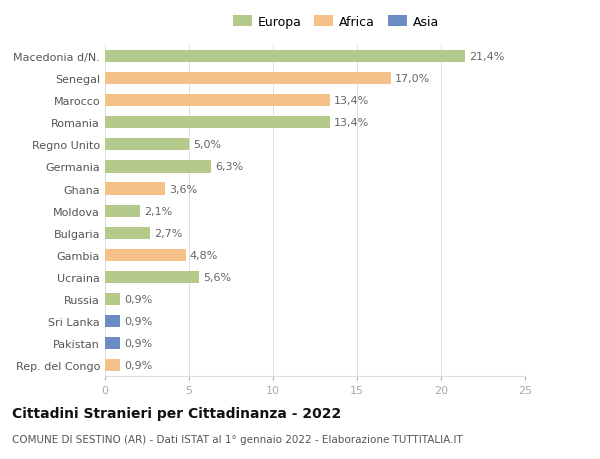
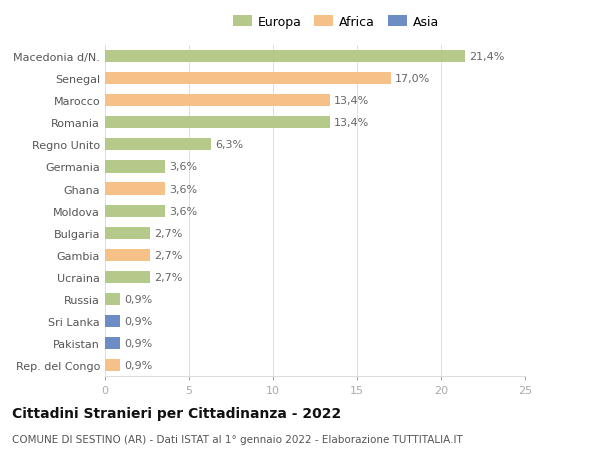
Regno Unito: 5,0% -> 6,3%
Germania: 6,3% -> 3,6%
Moldova: 2,1% -> 3,6%
Gambia: 4,8% -> 2,7%
Ucraina: 5,6% -> 2,7%
